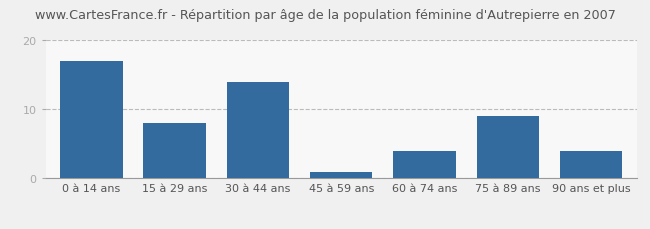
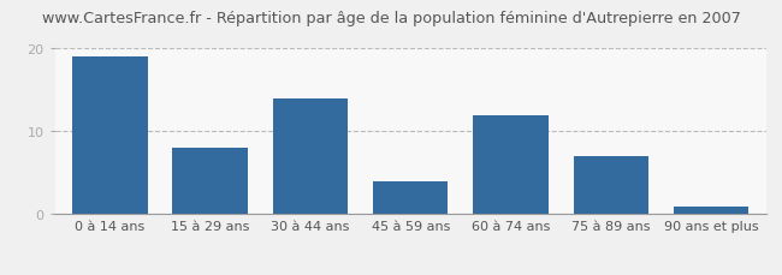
0 à 14 ans: 17 -> 19
45 à 59 ans: 1 -> 4
60 à 74 ans: 4 -> 12
75 à 89 ans: 9 -> 7
90 ans et plus: 4 -> 1
